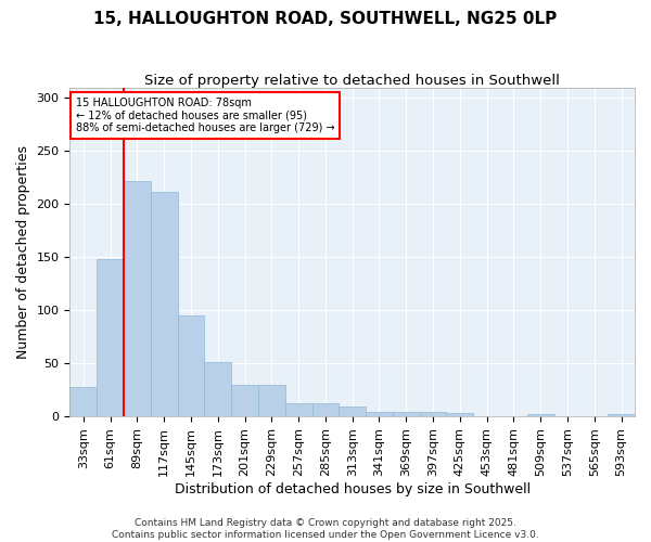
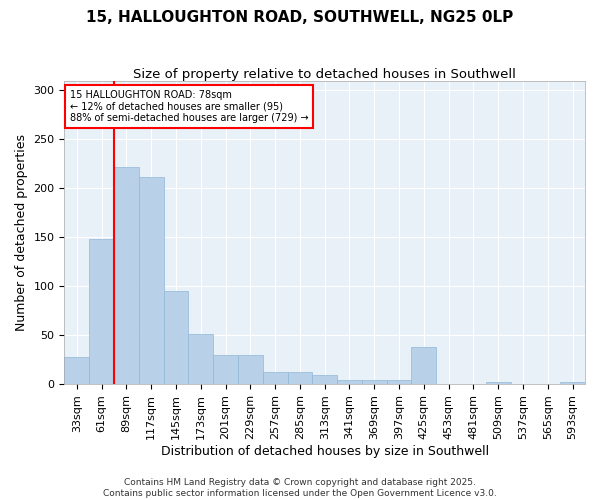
425sqm: 3 -> 38
